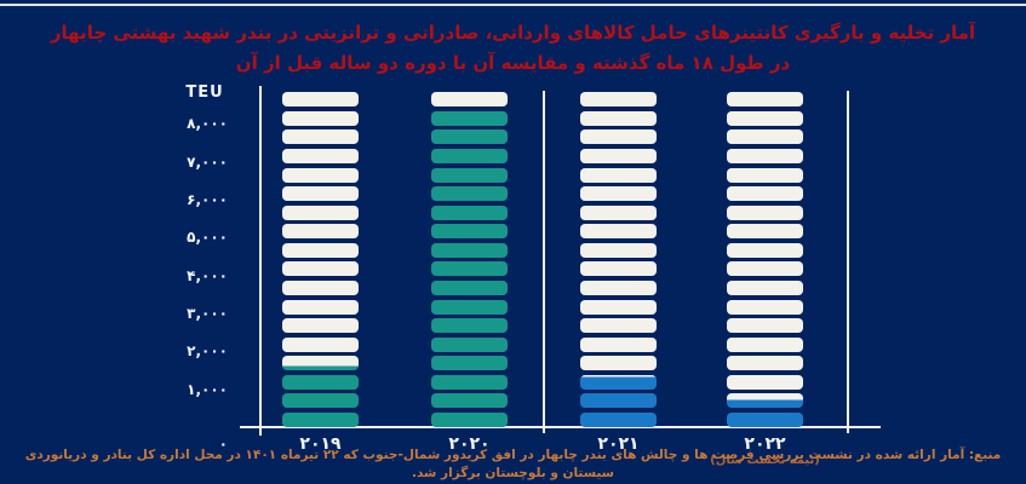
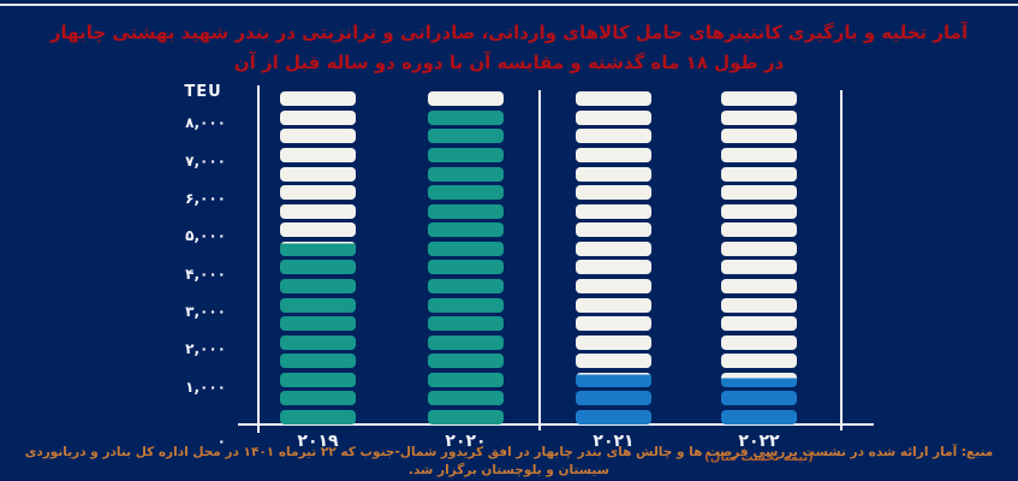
۲۰۱۹: 1600 -> 4800
۲۰۲۲: 700 -> 1200
